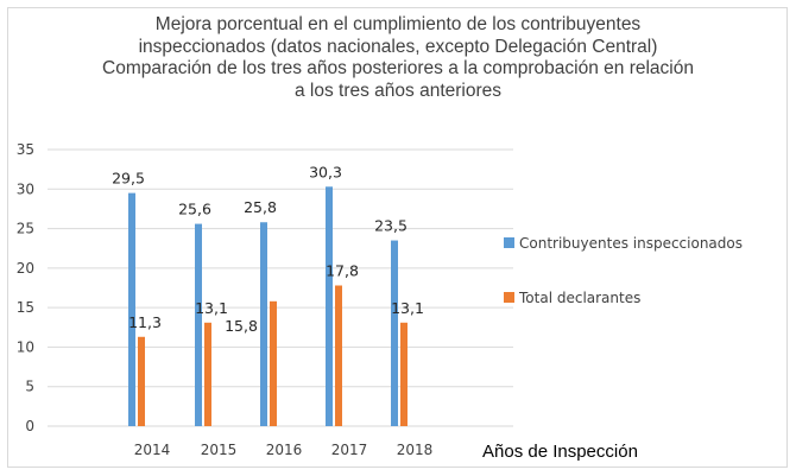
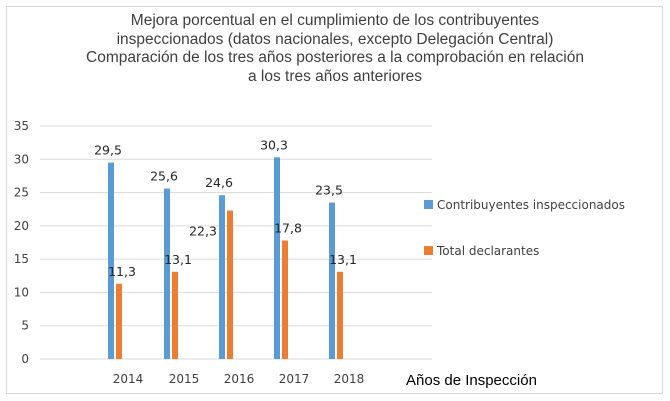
Contribuyentes inspeccionados/2016: 25,8 -> 24,6
Total declarantes/2016: 15,8 -> 22,3
